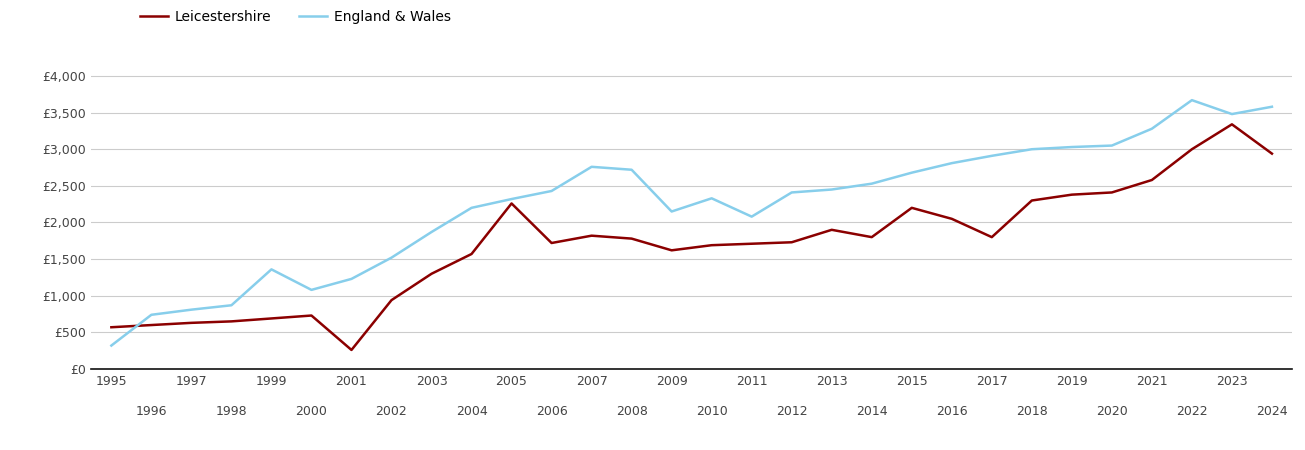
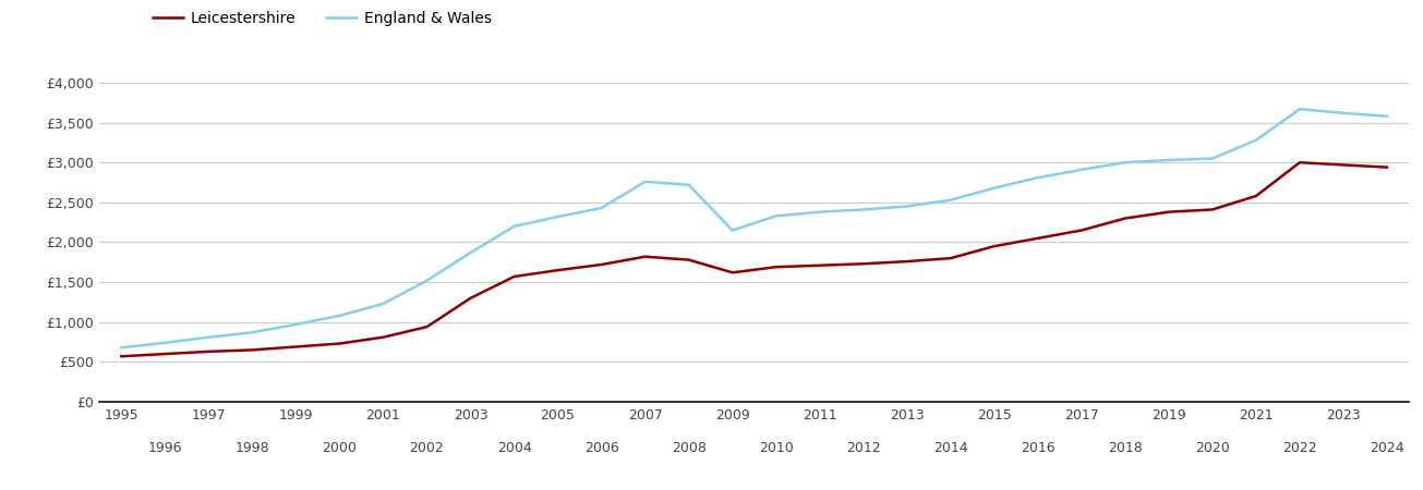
England & Wales/1995: £320 -> £680
England & Wales/1999: £1,360 -> £970
Leicestershire/2001: £260 -> £810
Leicestershire/2005: £2,260 -> £1,650
England & Wales/2011: £2,080 -> £2,380
Leicestershire/2013: £1,900 -> £1,760
Leicestershire/2015: £2,200 -> £1,950
Leicestershire/2017: £1,800 -> £2,150
Leicestershire/2023: £3,340 -> £2,970
England & Wales/2023: £3,480 -> £3,620
